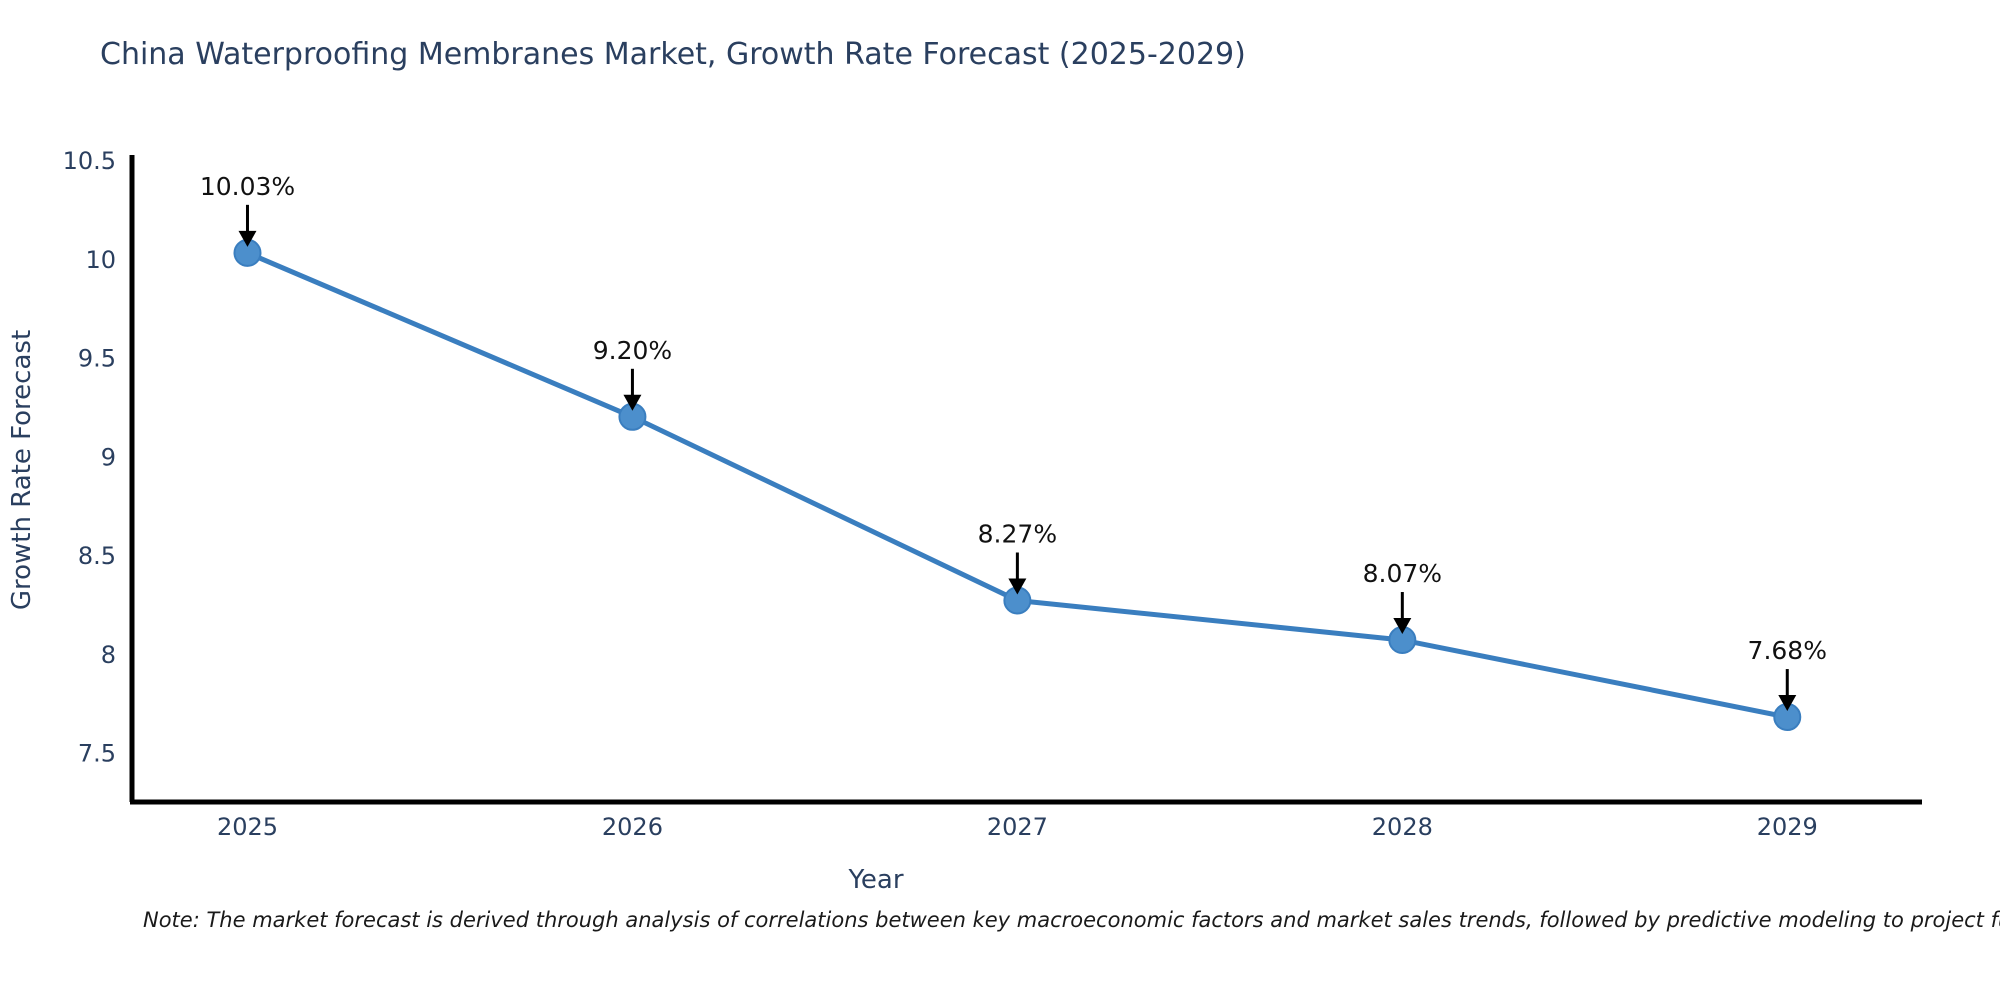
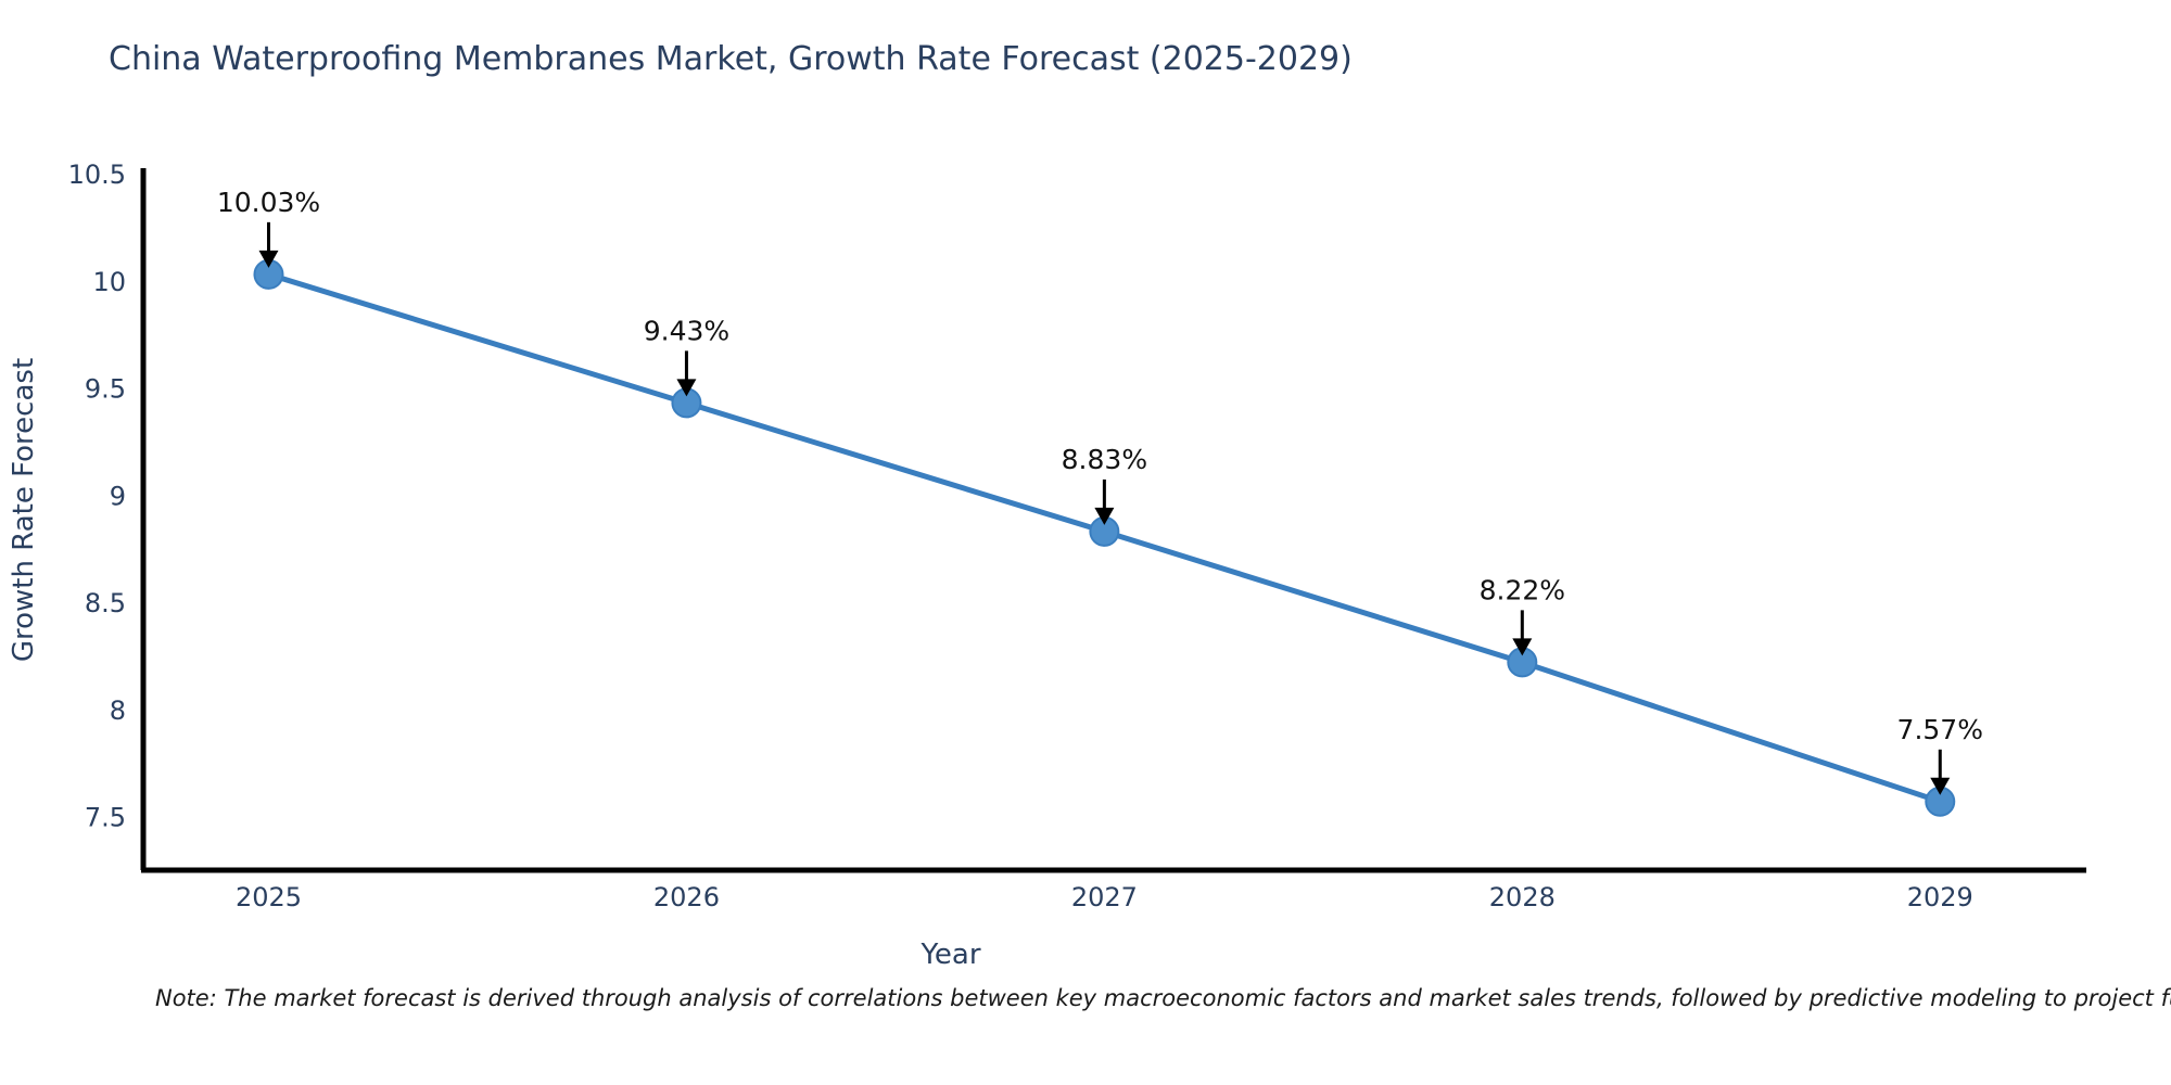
2026: 9.20% -> 9.43%
2027: 8.27% -> 8.83%
2028: 8.07% -> 8.22%
2029: 7.68% -> 7.57%
